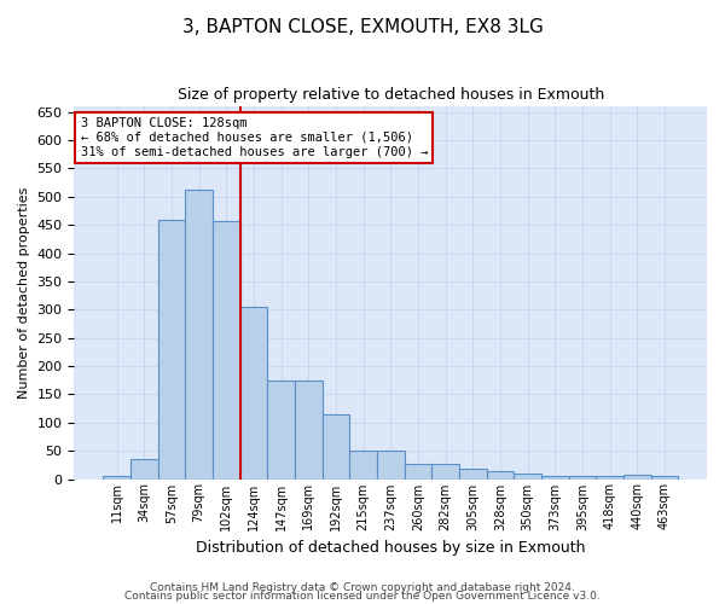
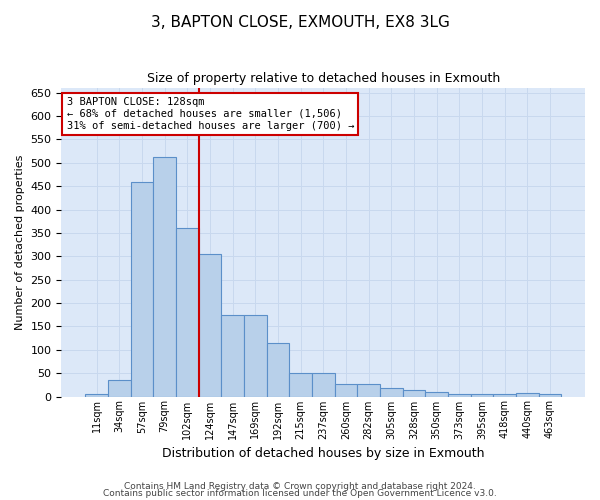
102sqm: 457 -> 360
